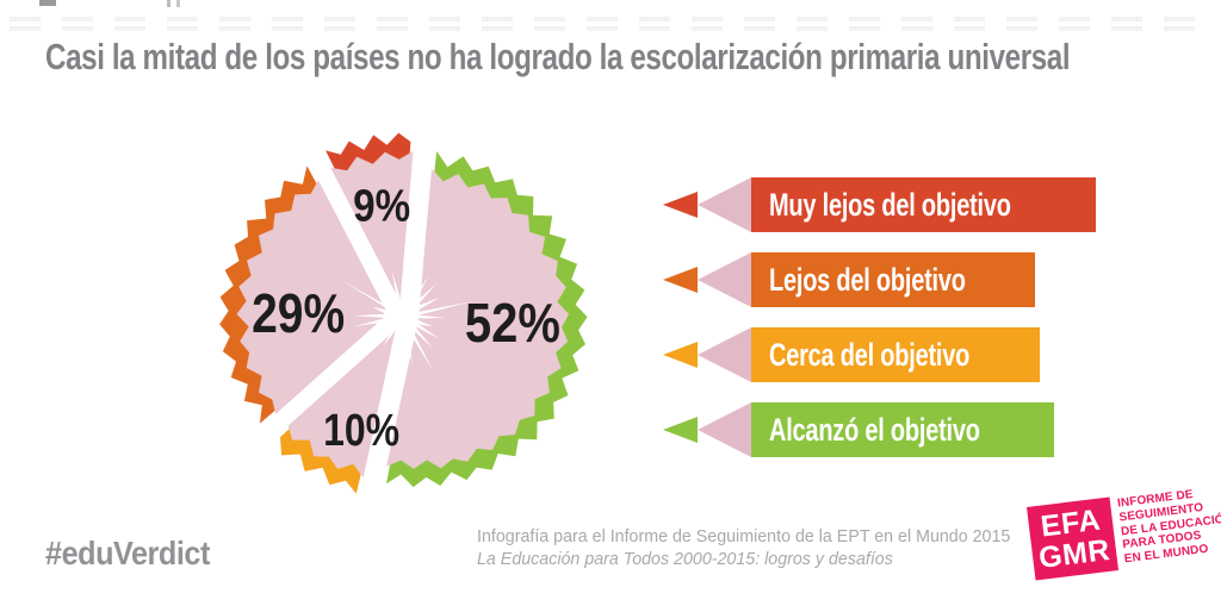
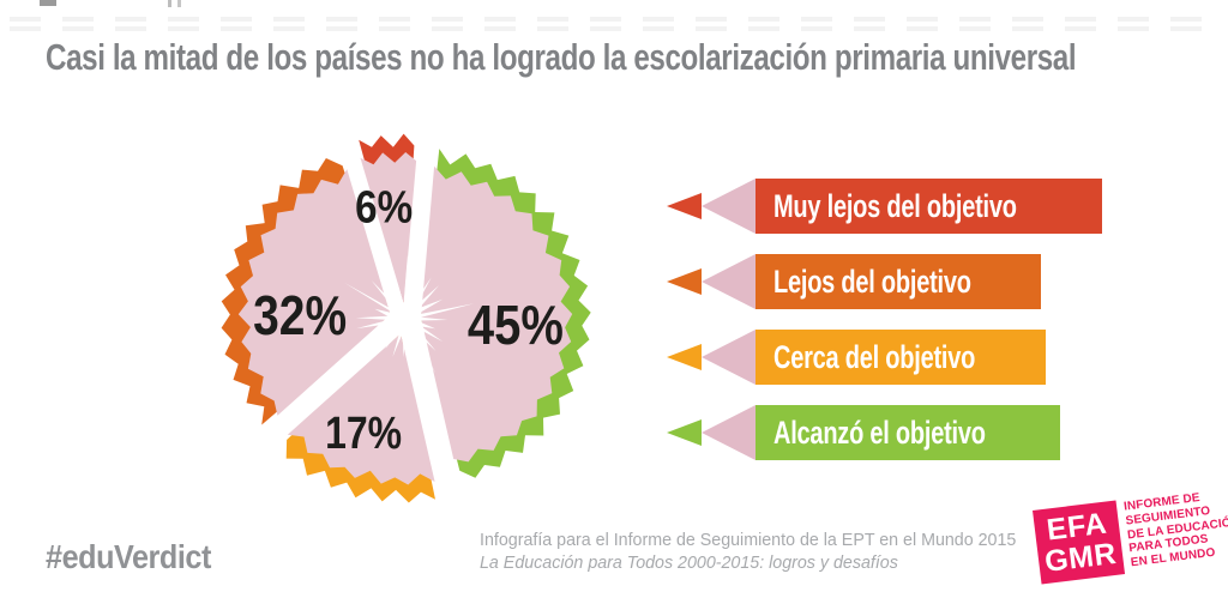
Muy lejos del objetivo: 9% -> 6%
Lejos del objetivo: 29% -> 32%
Cerca del objetivo: 10% -> 17%
Alcanzó el objetivo: 52% -> 45%
